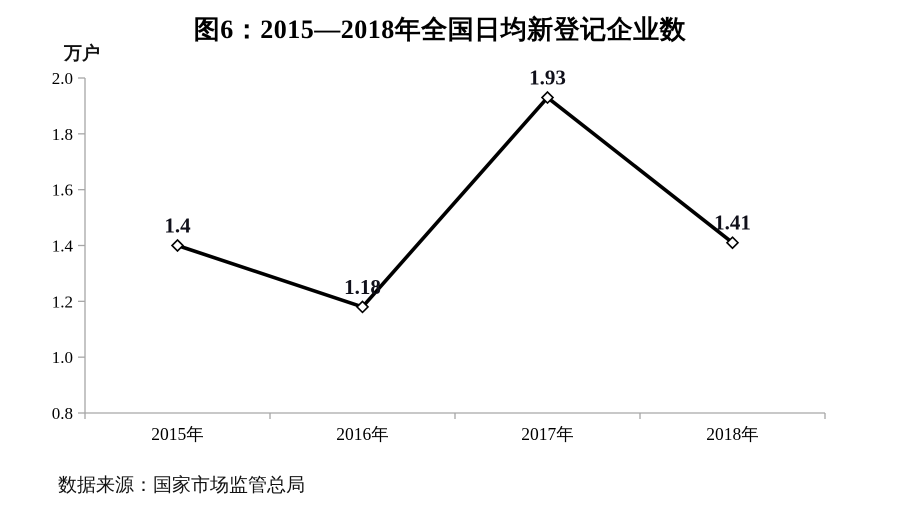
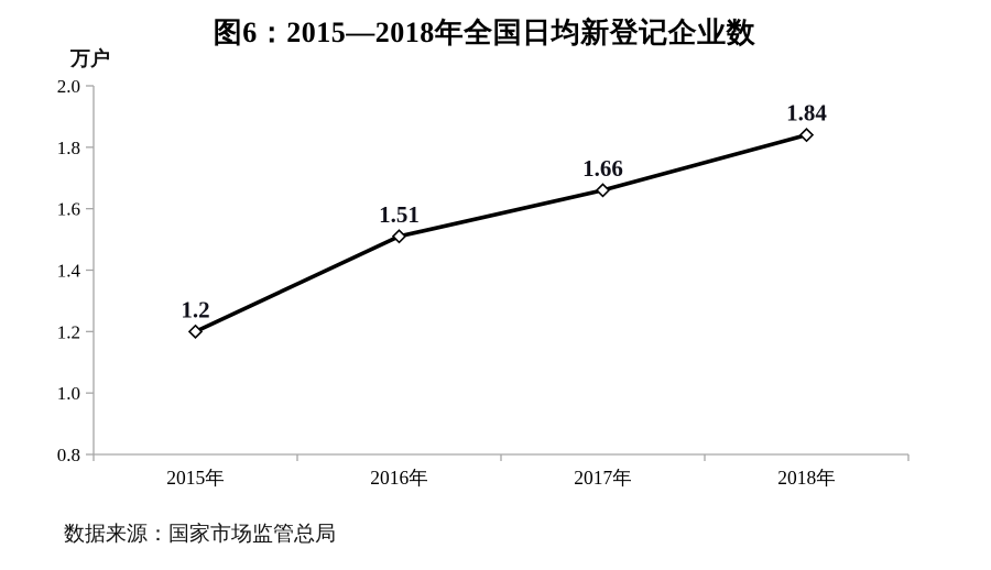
2015年: 1.4 -> 1.2
2016年: 1.18 -> 1.51
2017年: 1.93 -> 1.66
2018年: 1.41 -> 1.84
